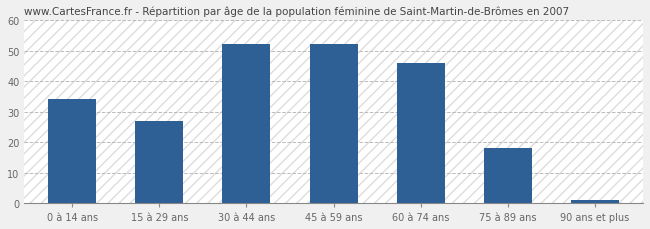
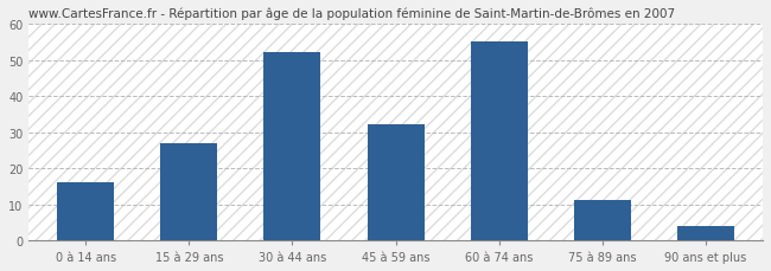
0 à 14 ans: 34 -> 16
45 à 59 ans: 52 -> 32
60 à 74 ans: 46 -> 55
75 à 89 ans: 18 -> 11
90 ans et plus: 1 -> 4
